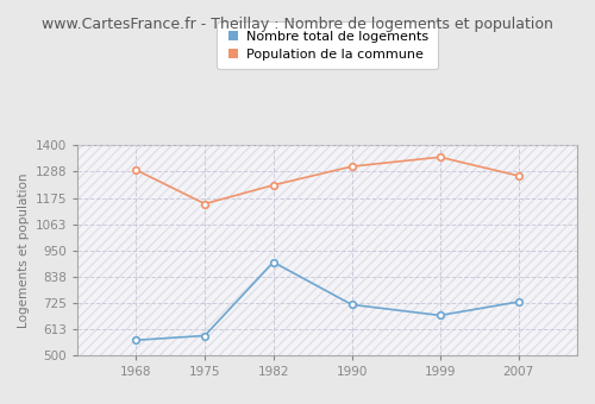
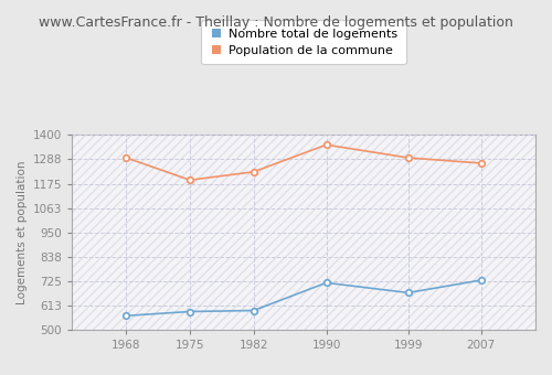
Population de la commune/1975: 1150 -> 1190
Nombre total de logements/1982: 900 -> 590
Population de la commune/1990: 1310 -> 1360
Population de la commune/1999: 1350 -> 1300
